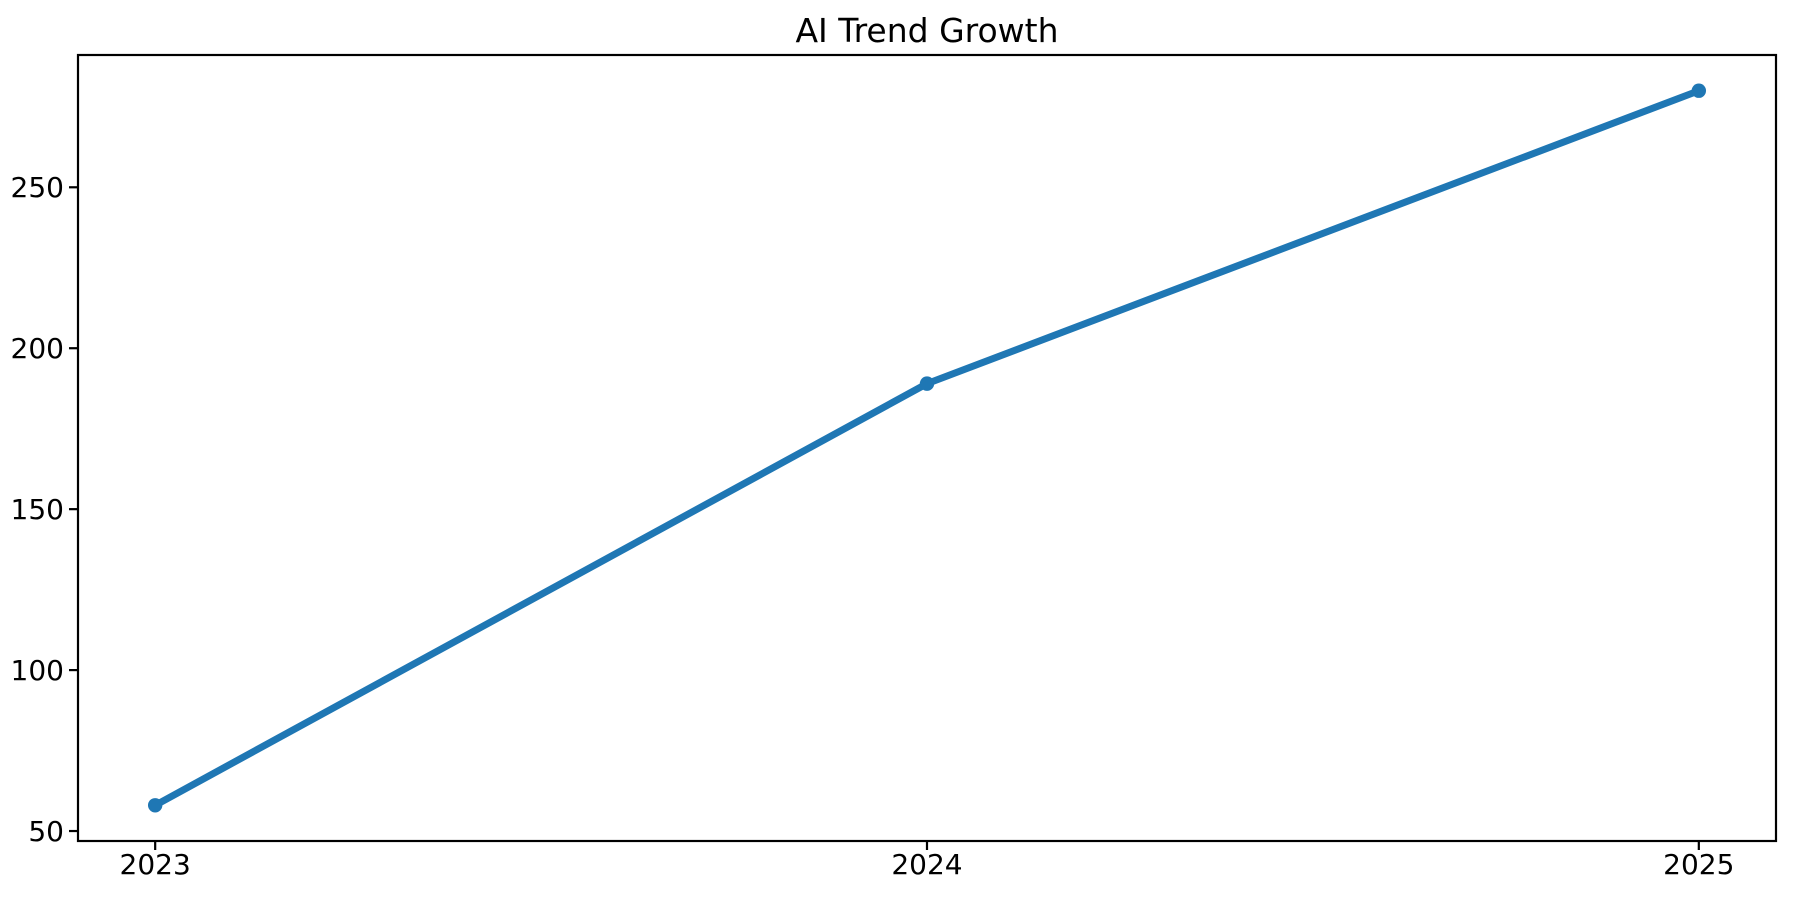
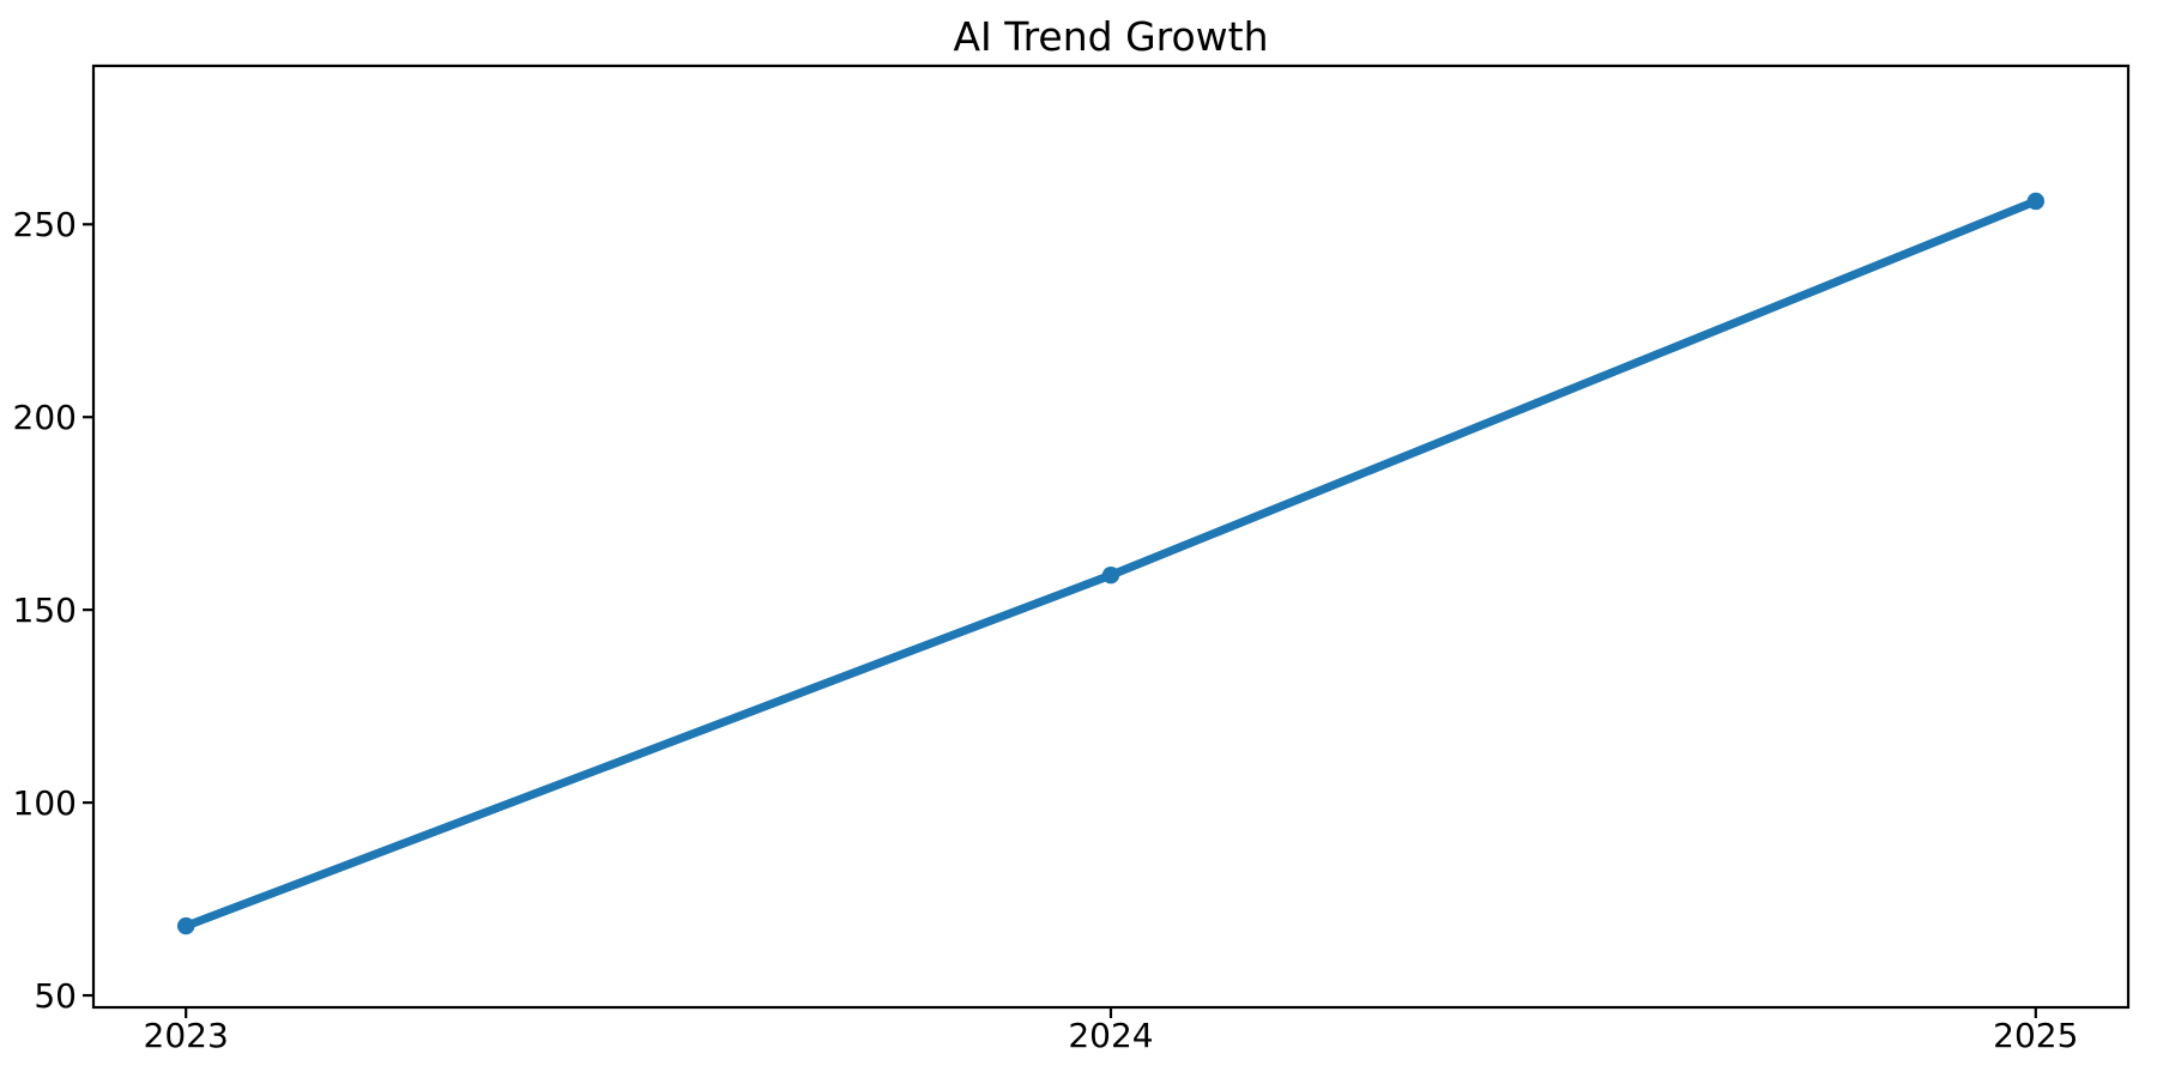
2023: 58 -> 68
2024: 189 -> 159
2025: 280 -> 256
